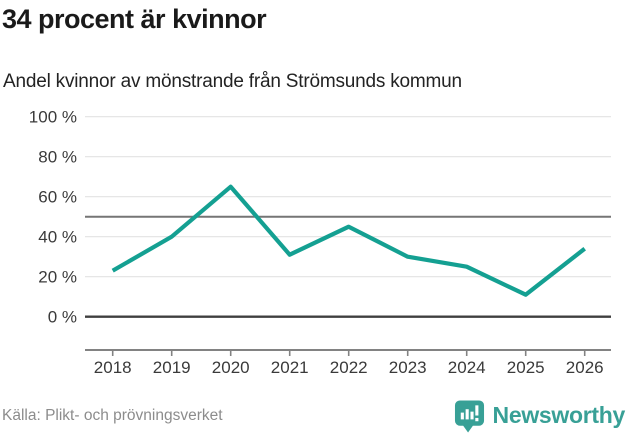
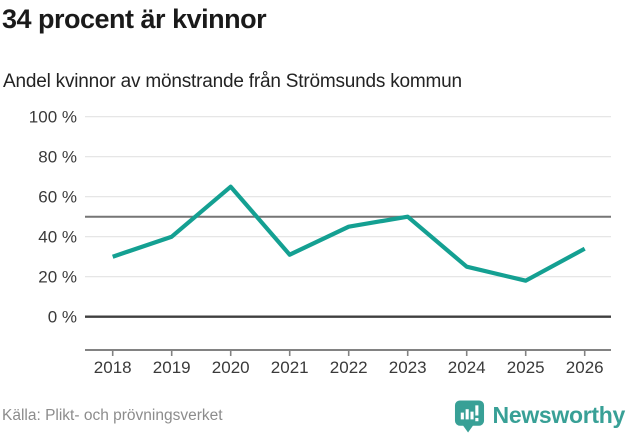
2018: 23% -> 30%
2023: 30% -> 50%
2025: 11% -> 18%
